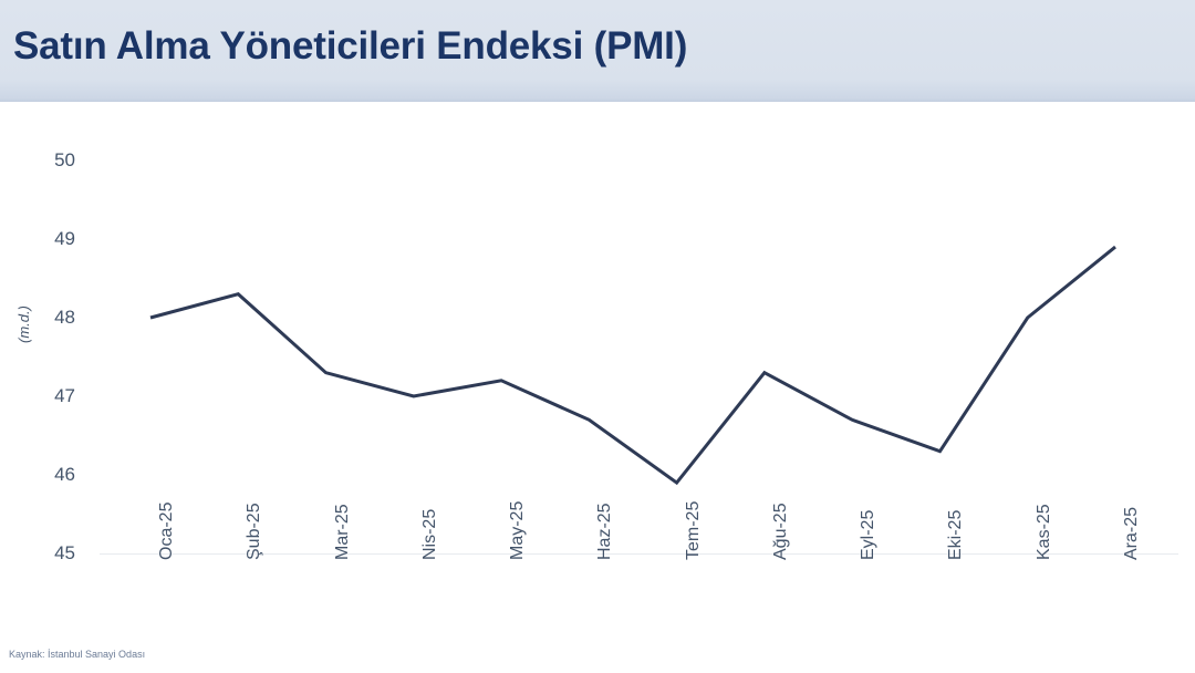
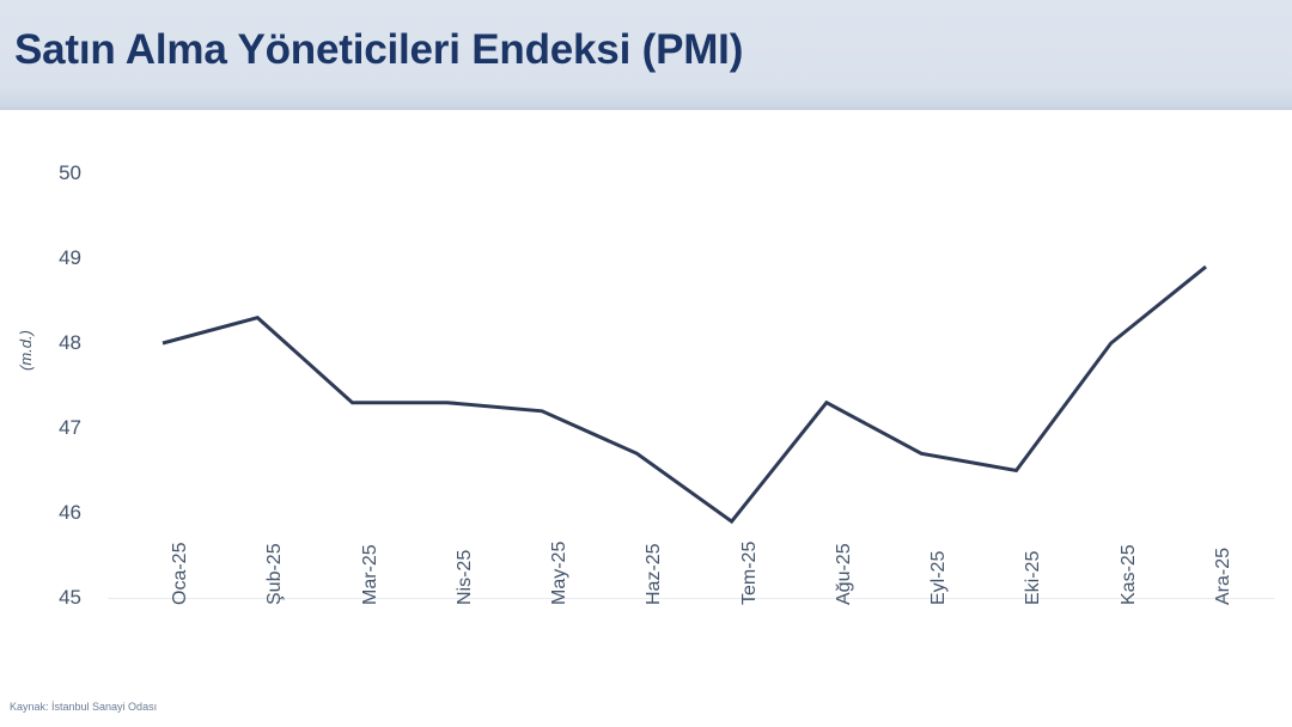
Nis-25: 47.0 -> 47.3
Eki-25: 46.3 -> 46.5
